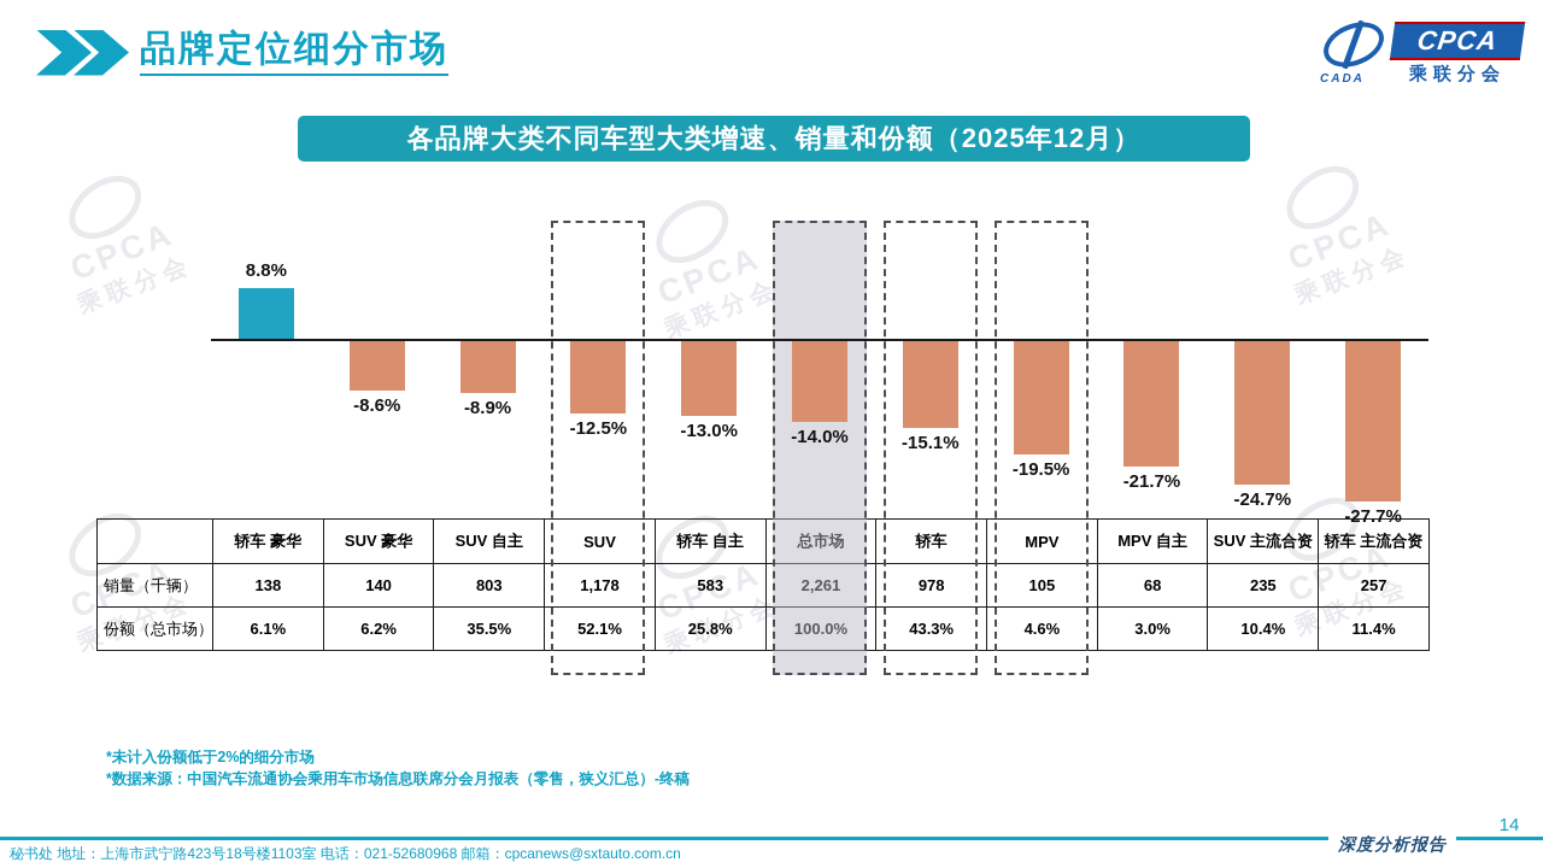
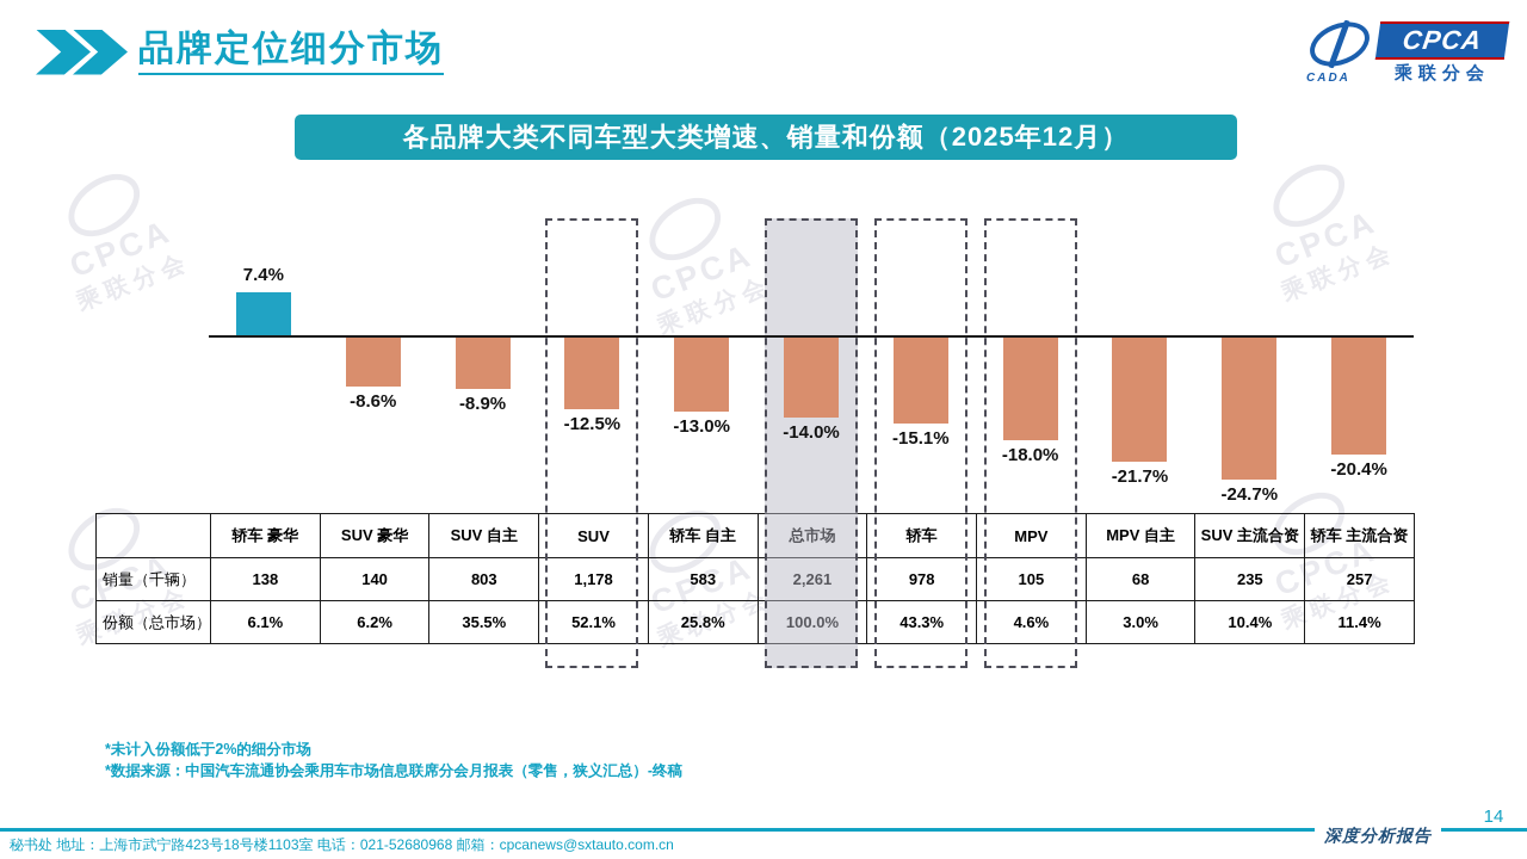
轿车 豪华: 8.8% -> 7.4%
MPV: -19.5% -> -18.0%
轿车 主流合资: -27.7% -> -20.4%
